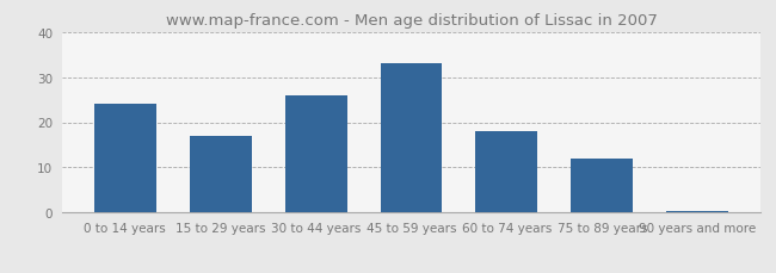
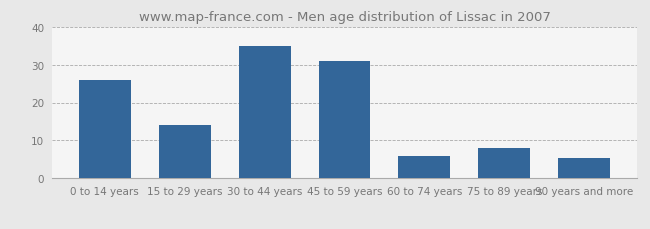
0 to 14 years: 24.0 -> 26.0
15 to 29 years: 17.0 -> 14.0
30 to 44 years: 26.0 -> 35.0
45 to 59 years: 33.0 -> 31.0
60 to 74 years: 18.0 -> 6.0
75 to 89 years: 12.0 -> 8.0
90 years and more: 0.5 -> 5.5
